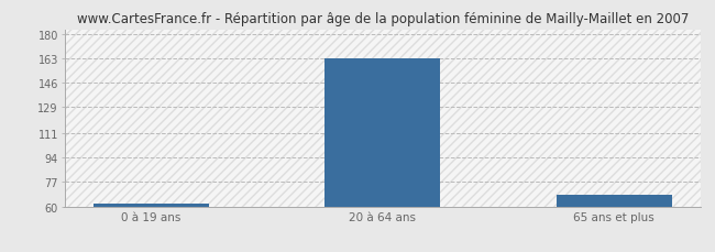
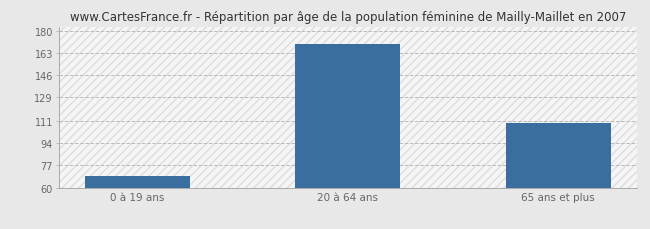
0 à 19 ans: 62 -> 69
20 à 64 ans: 163 -> 170
65 ans et plus: 68 -> 109
